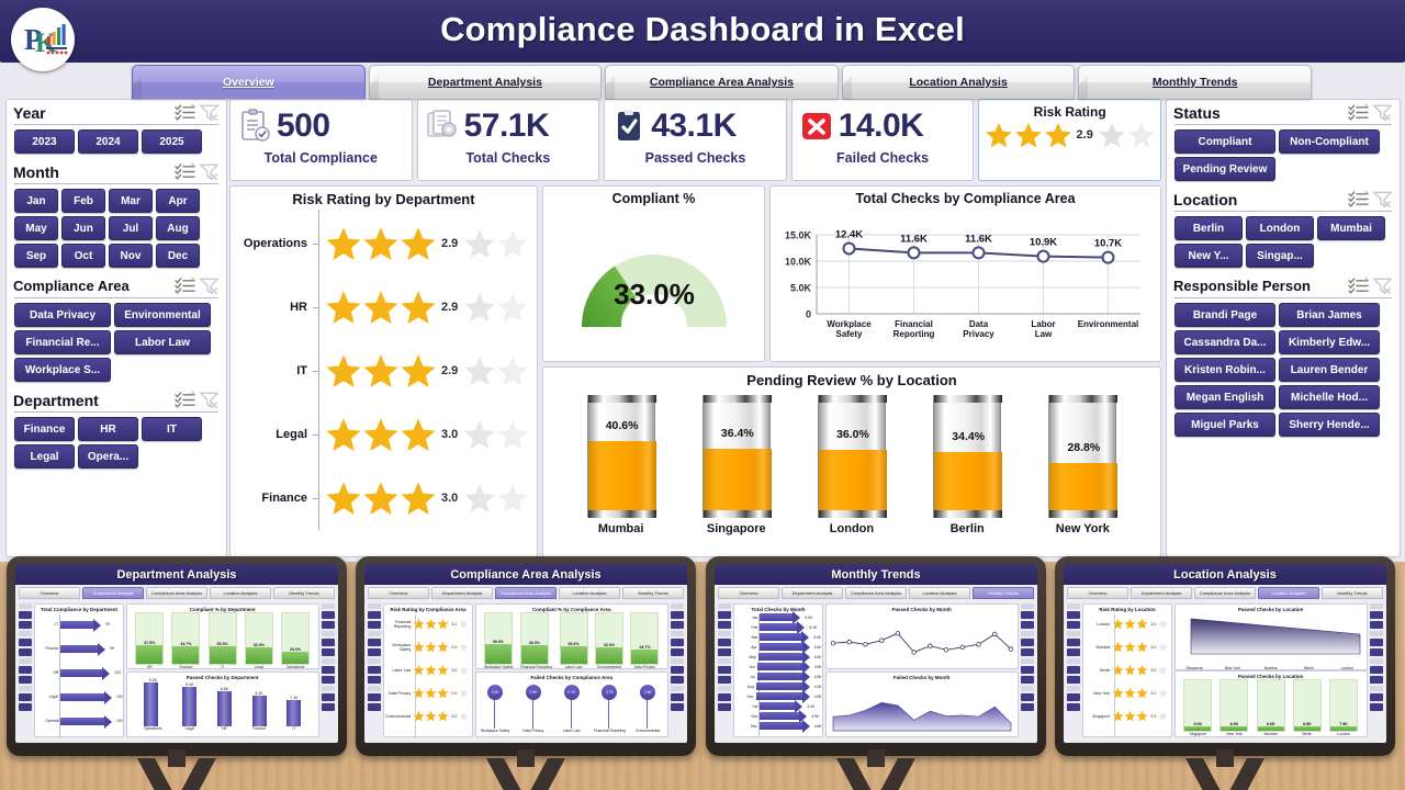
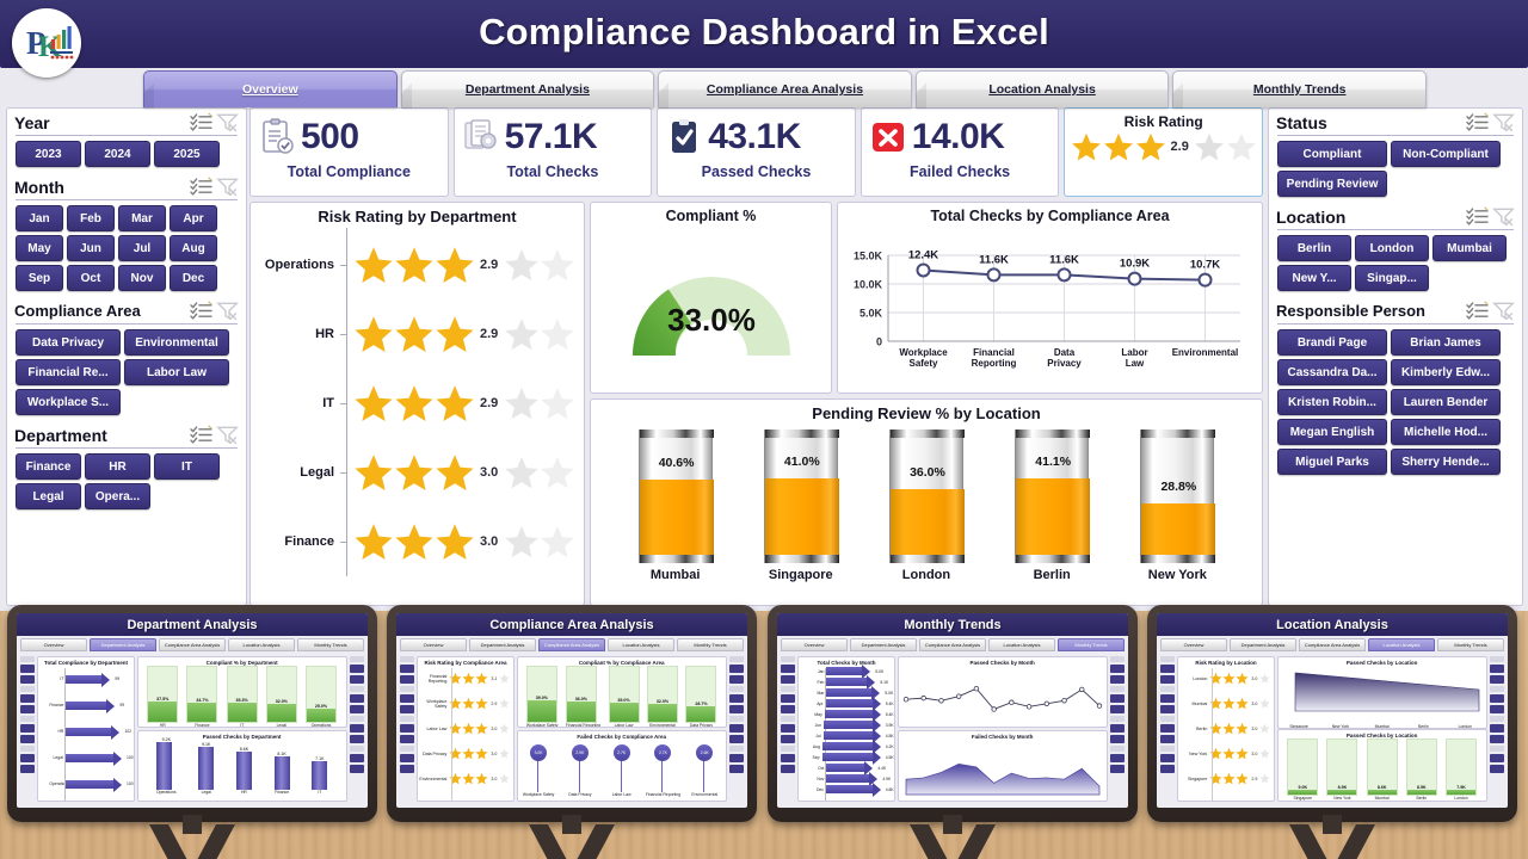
Pending Review % by Location/Singapore: 36.4% -> 41.0%
Pending Review % by Location/Berlin: 34.4% -> 41.1%
